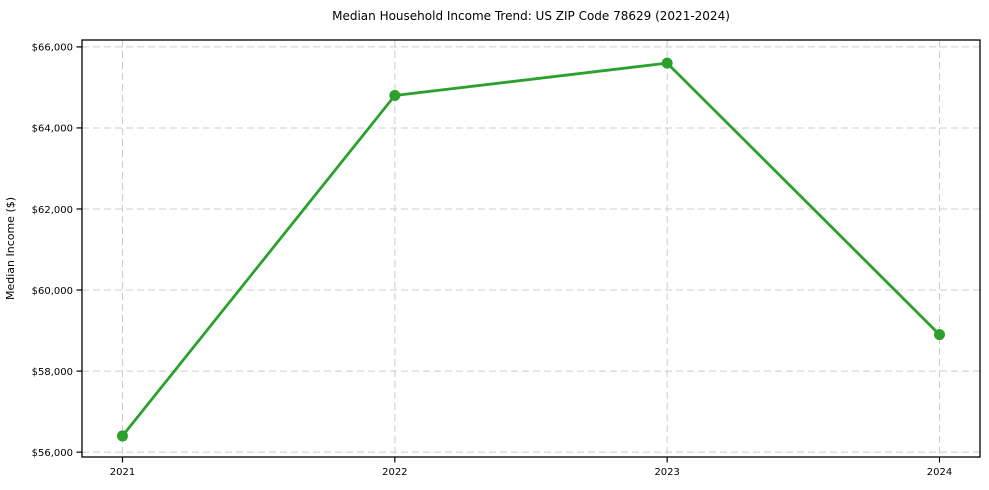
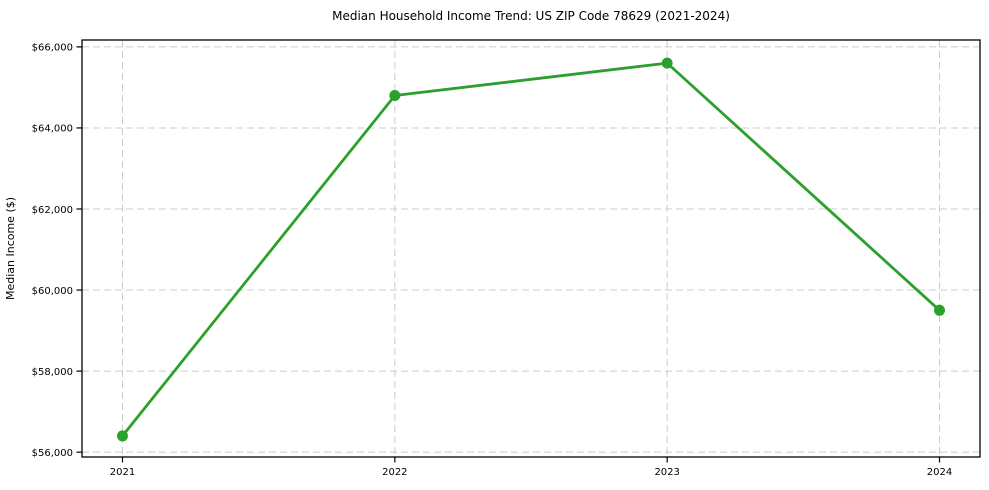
2024: $58900 -> $59500
